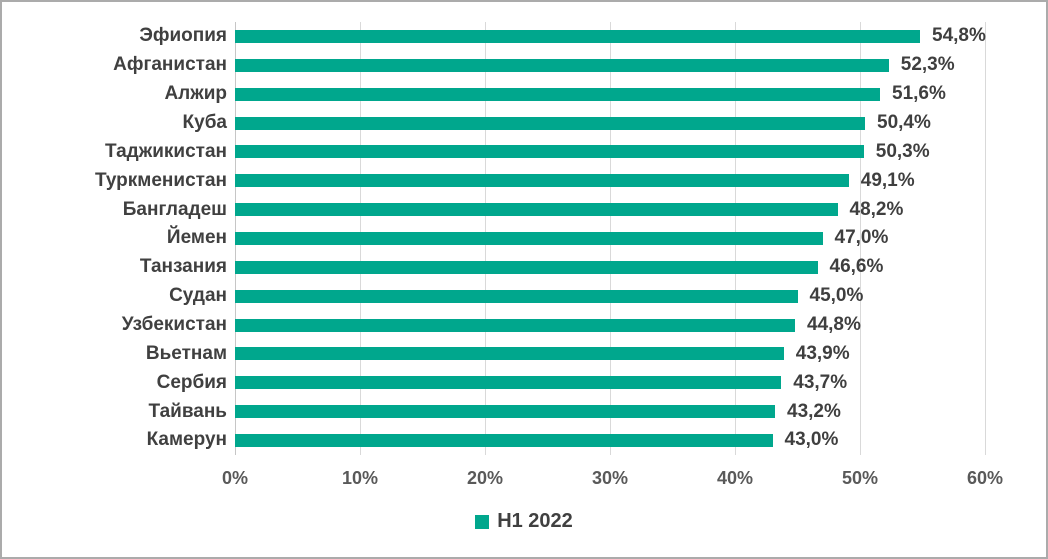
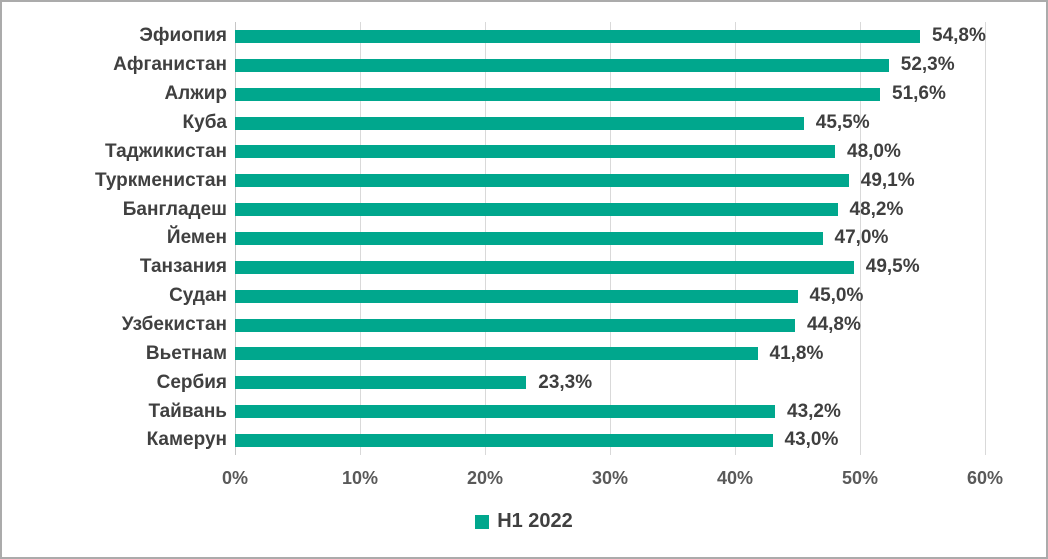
Куба: 50,4% -> 45,5%
Таджикистан: 50,3% -> 48,0%
Танзания: 46,6% -> 49,5%
Вьетнам: 43,9% -> 41,8%
Сербия: 43,7% -> 23,3%
